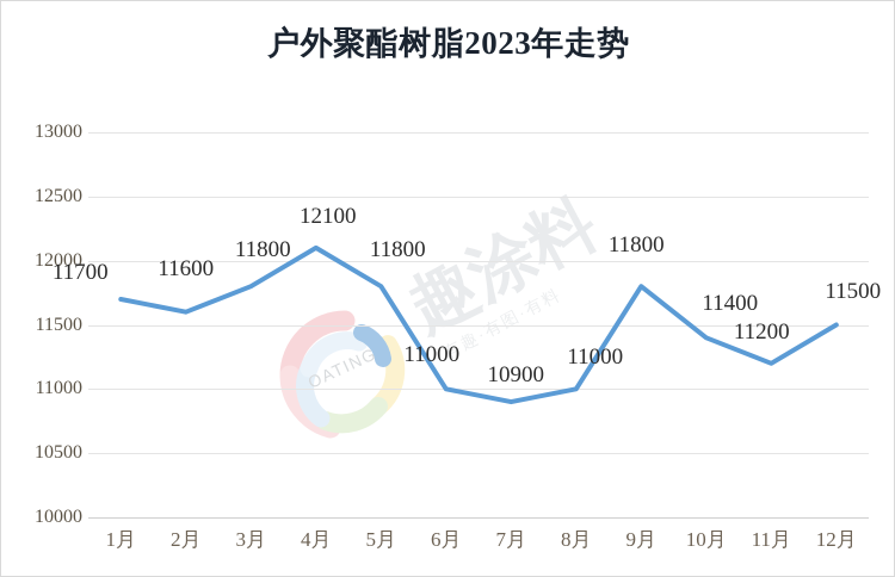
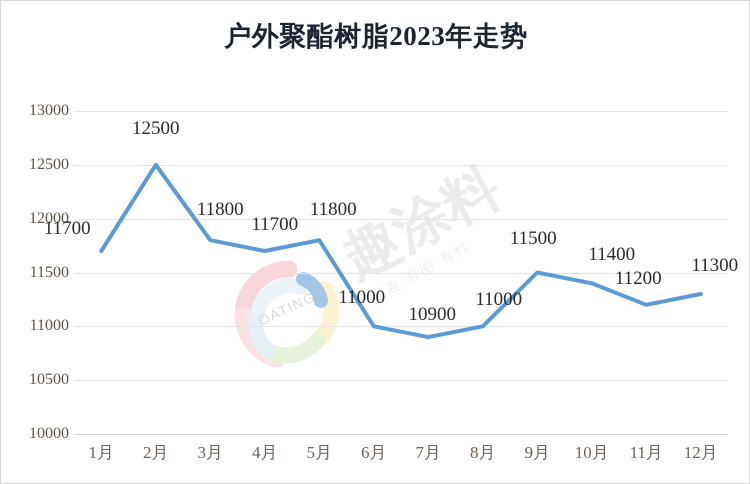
2月: 11600 -> 12500
4月: 12100 -> 11700
9月: 11800 -> 11500
12月: 11500 -> 11300
